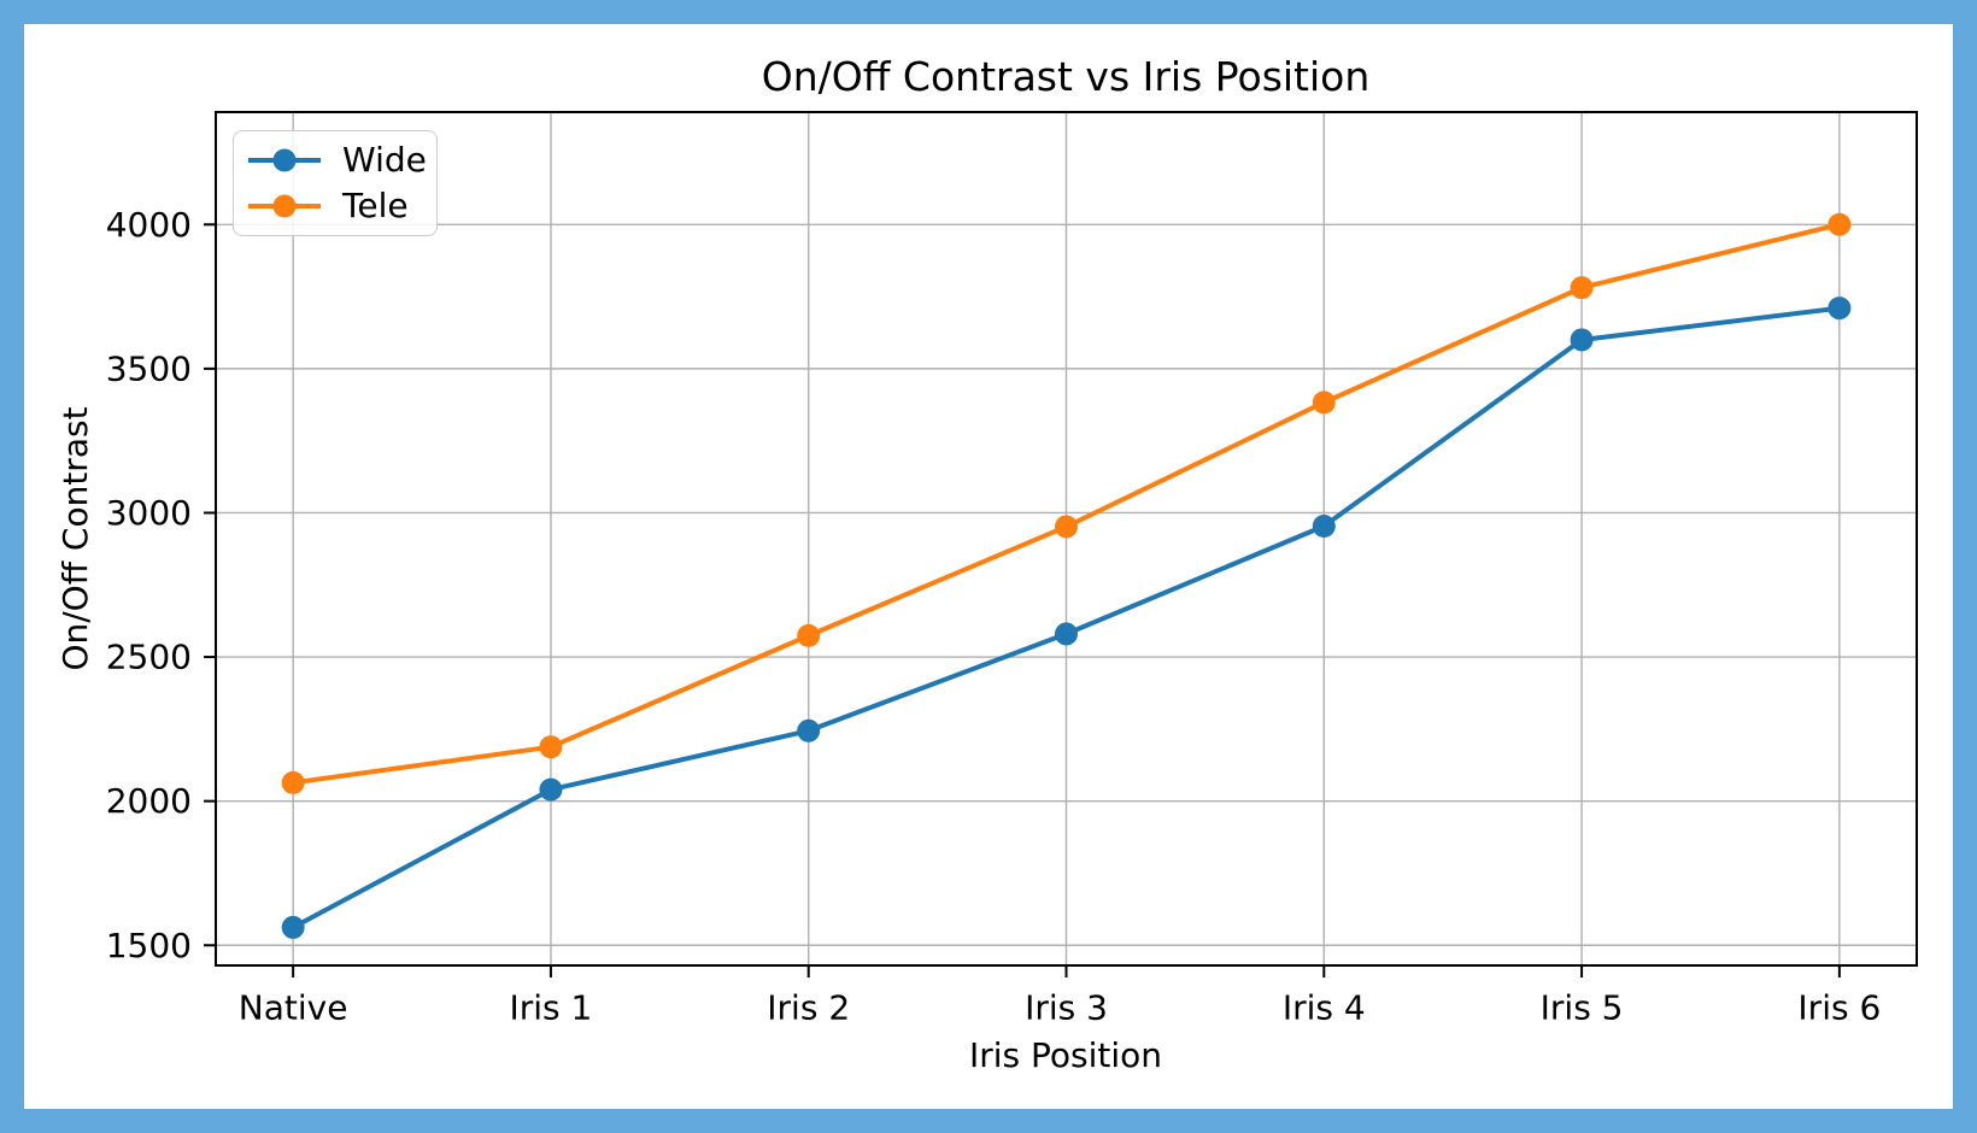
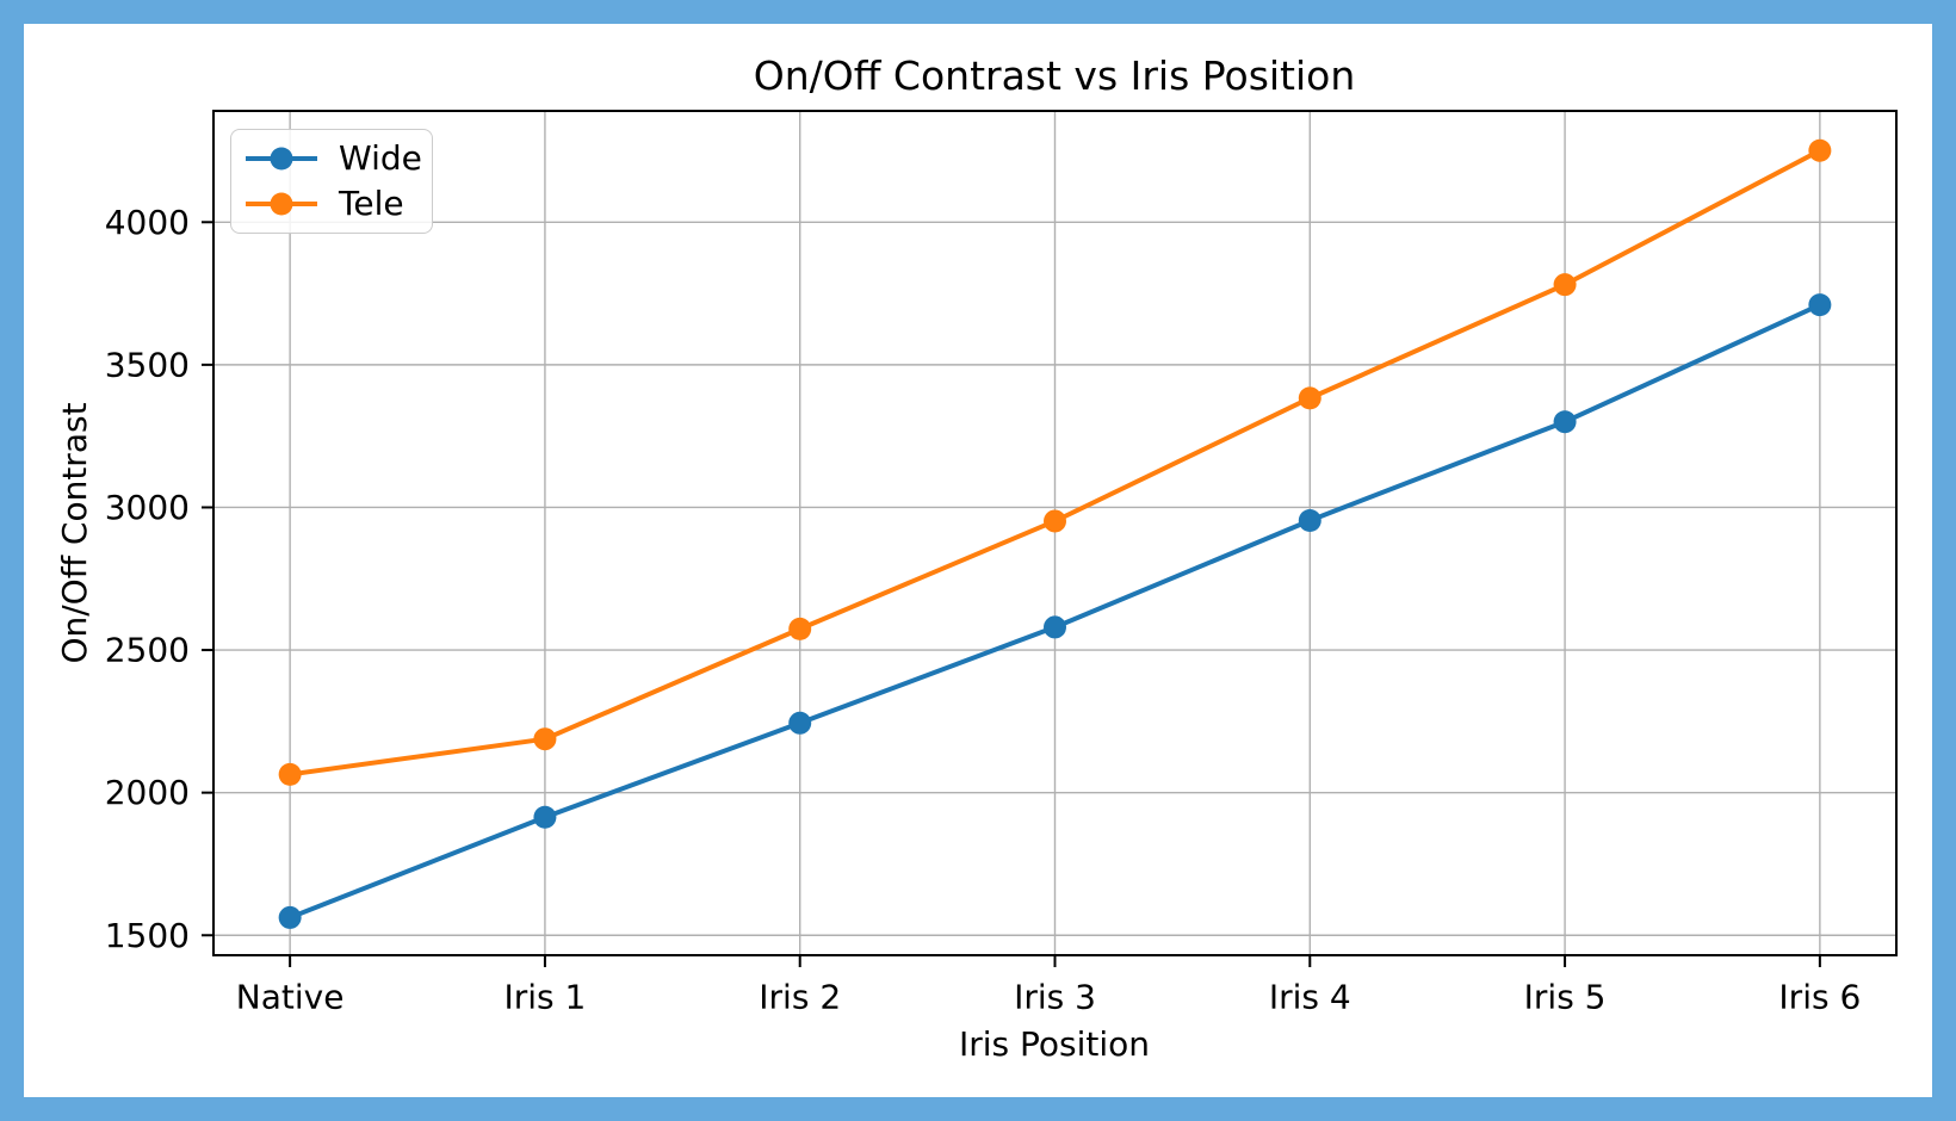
Wide/Iris 1: 2040 -> 1910
Wide/Iris 5: 3600 -> 3300
Tele/Iris 6: 4000 -> 4250
